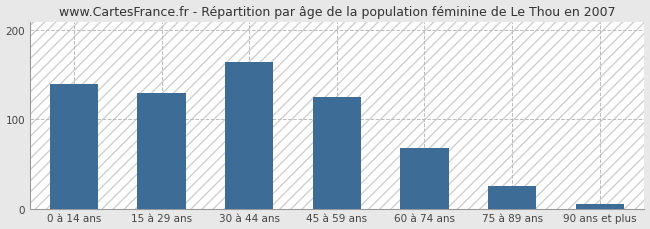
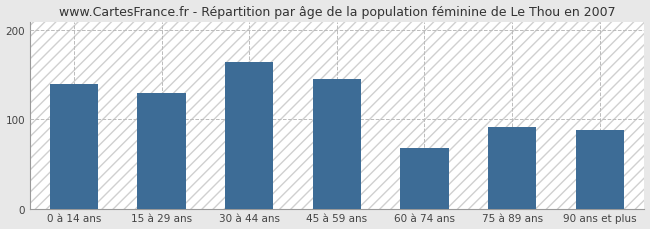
45 à 59 ans: 125 -> 146
75 à 89 ans: 25 -> 92
90 ans et plus: 5 -> 88
